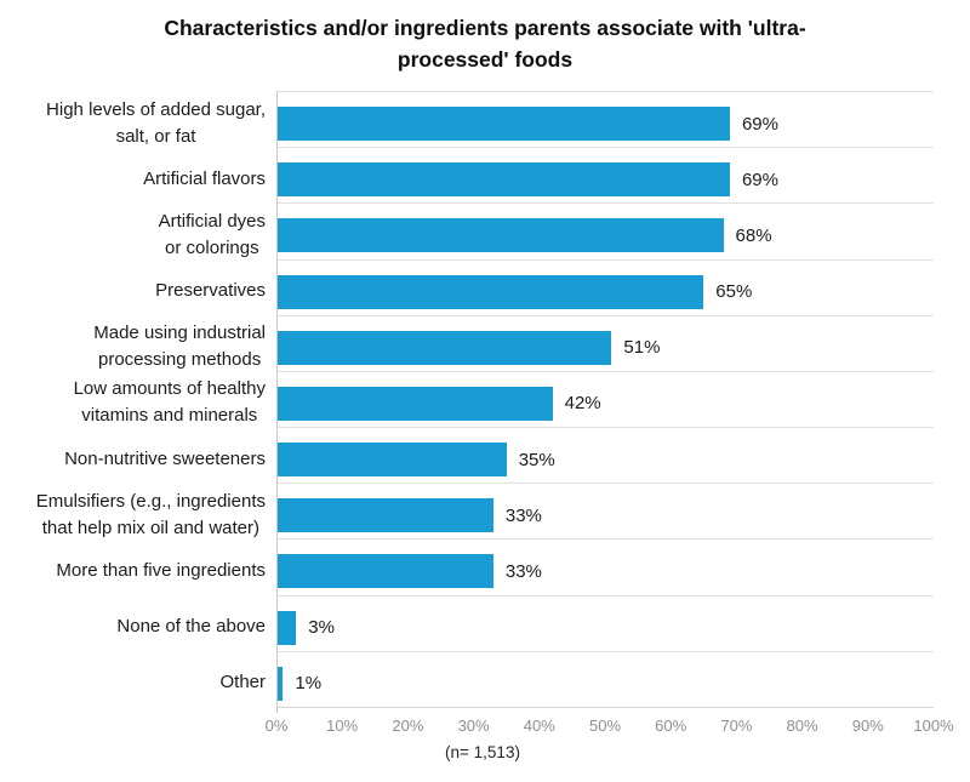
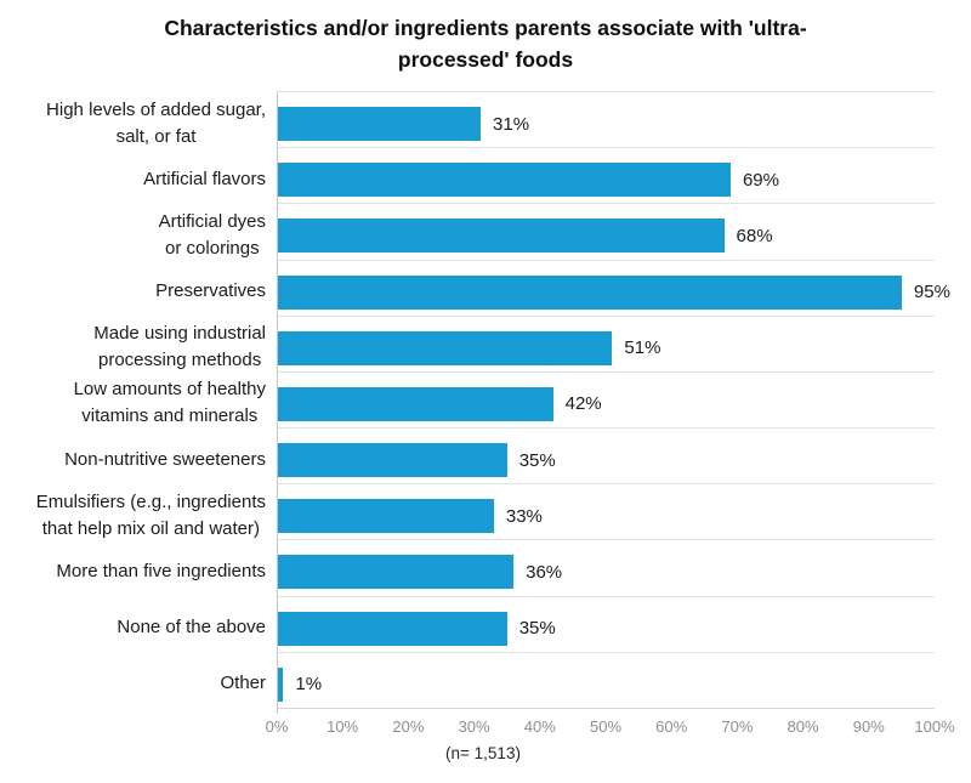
High levels of added sugar, salt, or fat: 69% -> 31%
Preservatives: 65% -> 95%
More than five ingredients: 33% -> 36%
None of the above: 3% -> 35%
